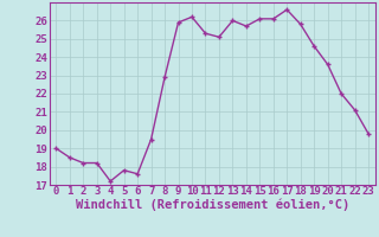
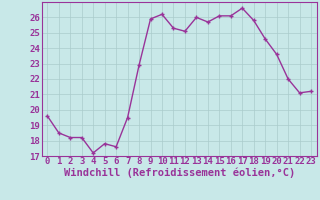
0: 19.0 -> 19.6
23: 19.8 -> 21.2
